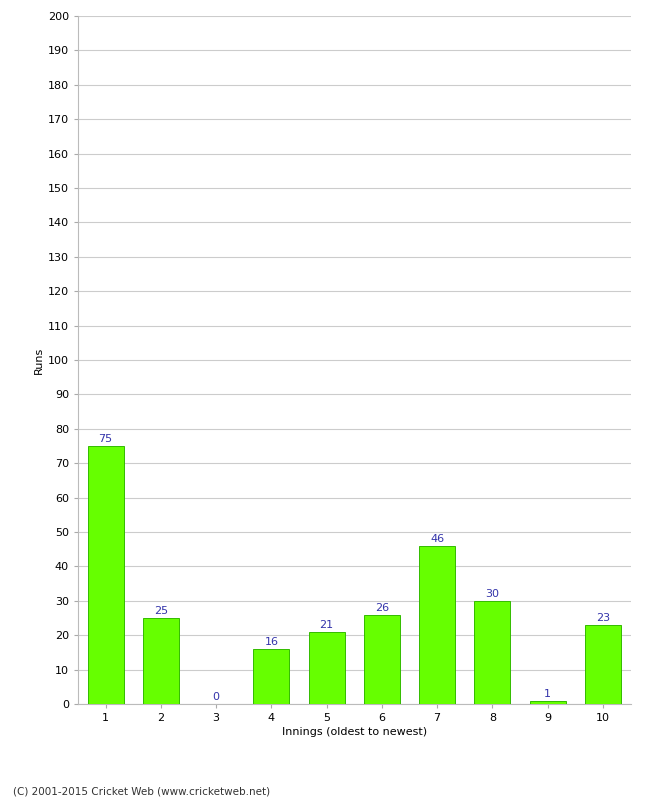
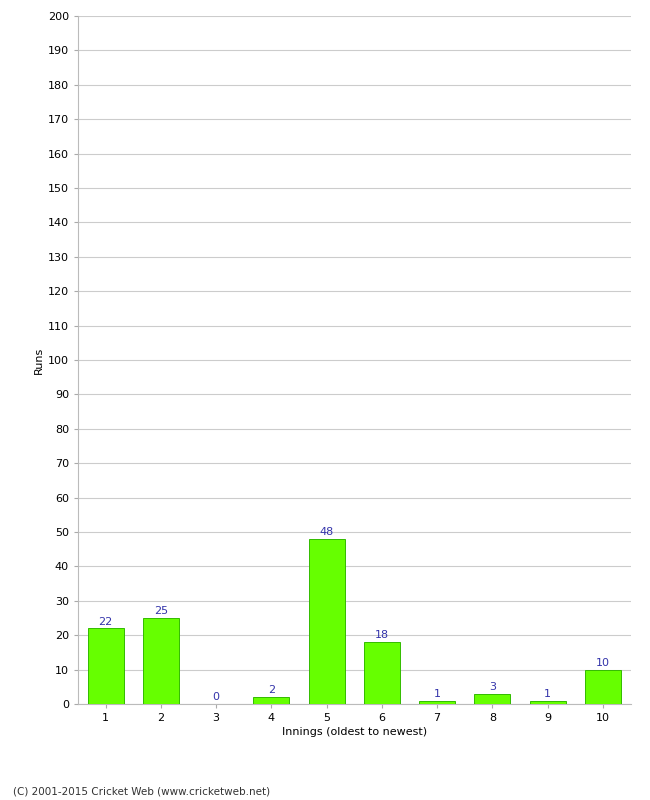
1: 75 -> 22
4: 16 -> 2
5: 21 -> 48
6: 26 -> 18
7: 46 -> 1
8: 30 -> 3
10: 23 -> 10
